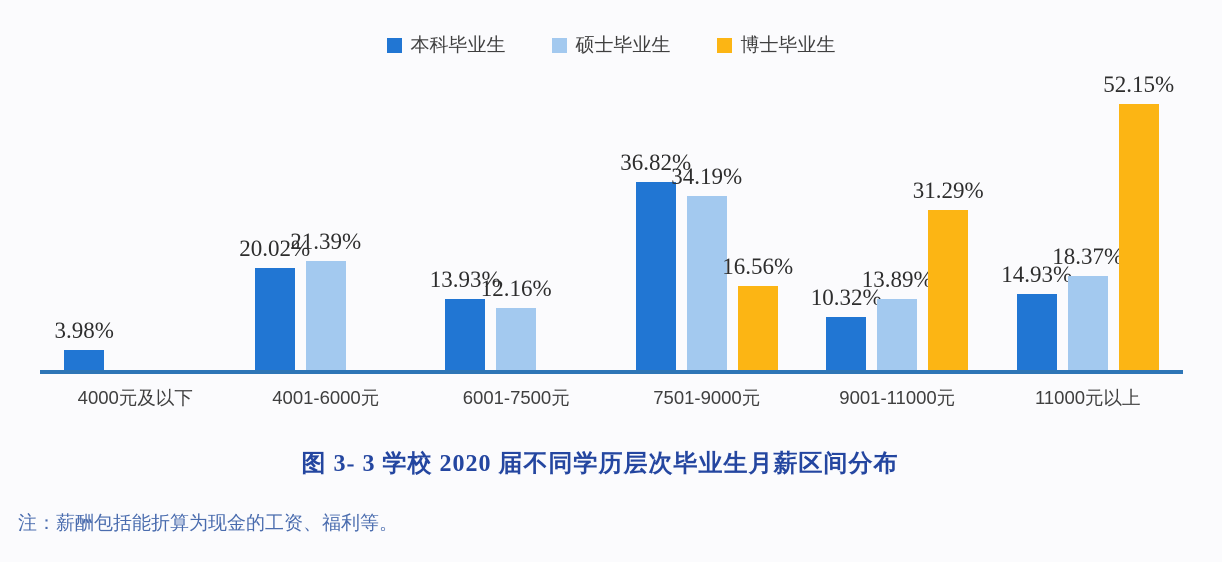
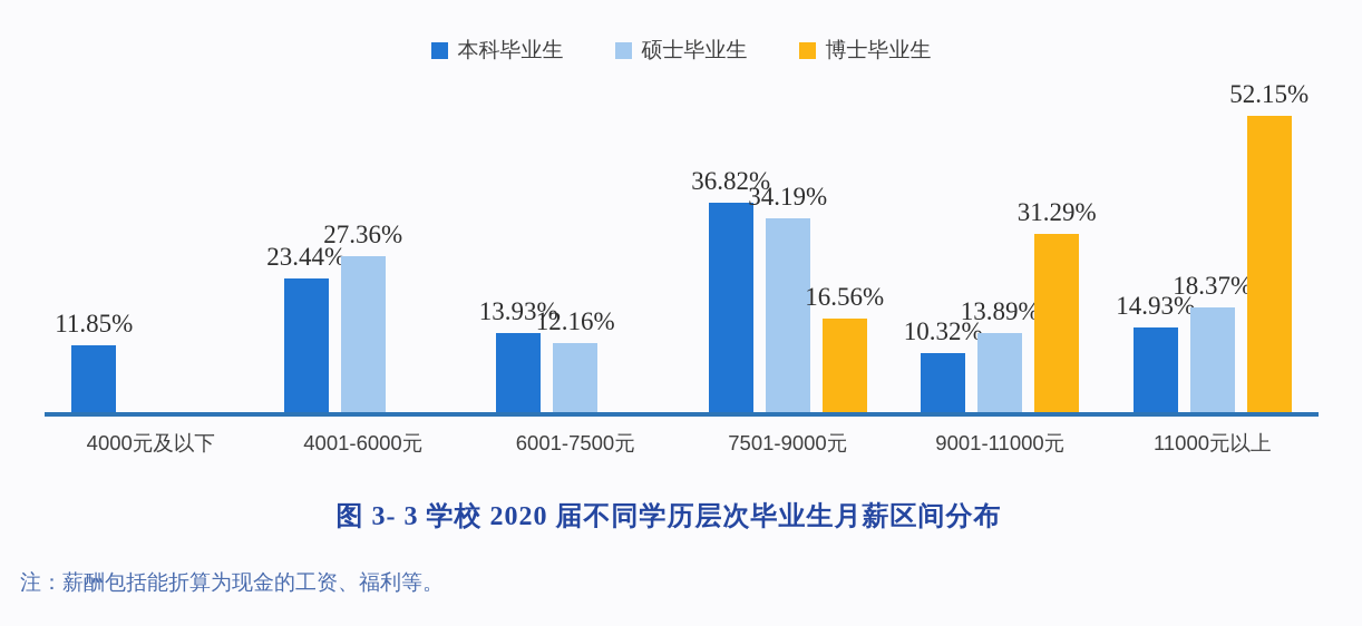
本科毕业生/4000元及以下: 3.98% -> 11.85%
本科毕业生/4001-6000元: 20.02% -> 23.44%
硕士毕业生/4001-6000元: 21.39% -> 27.36%
